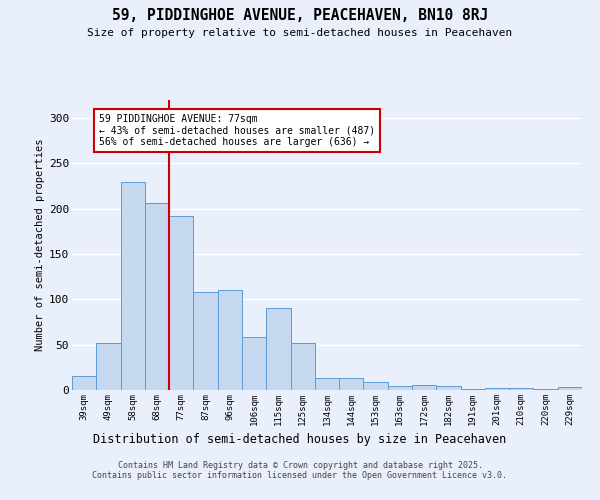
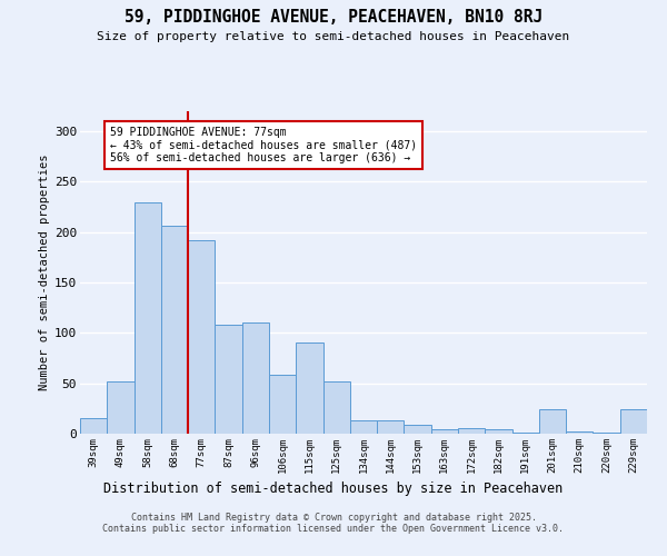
201sqm: 2 -> 24
229sqm: 3 -> 24
